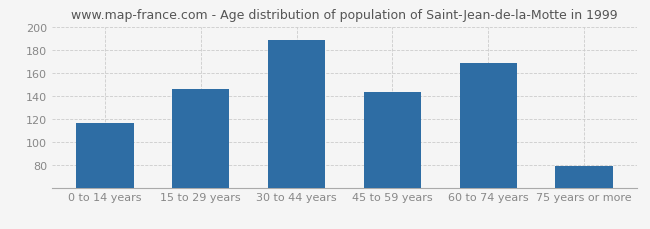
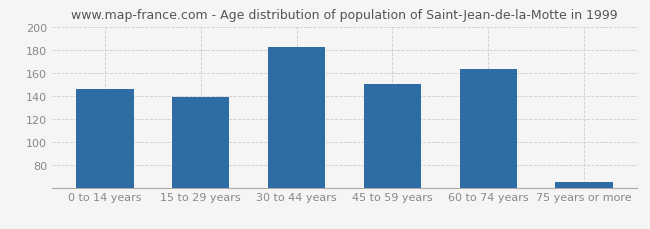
0 to 14 years: 116 -> 146
15 to 29 years: 146 -> 139
30 to 44 years: 188 -> 182
45 to 59 years: 143 -> 150
60 to 74 years: 168 -> 163
75 years or more: 79 -> 65
